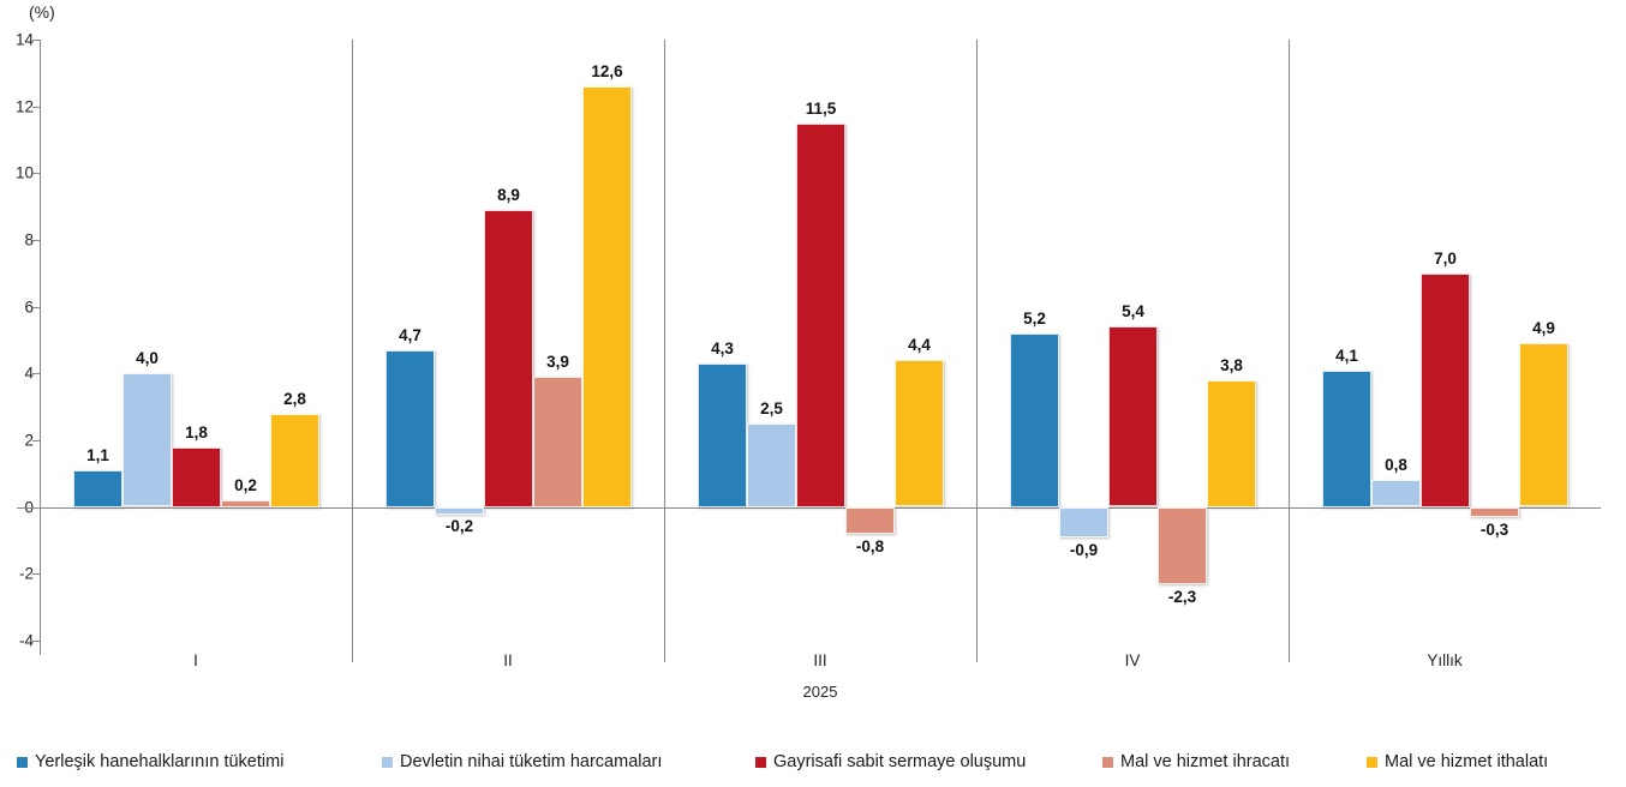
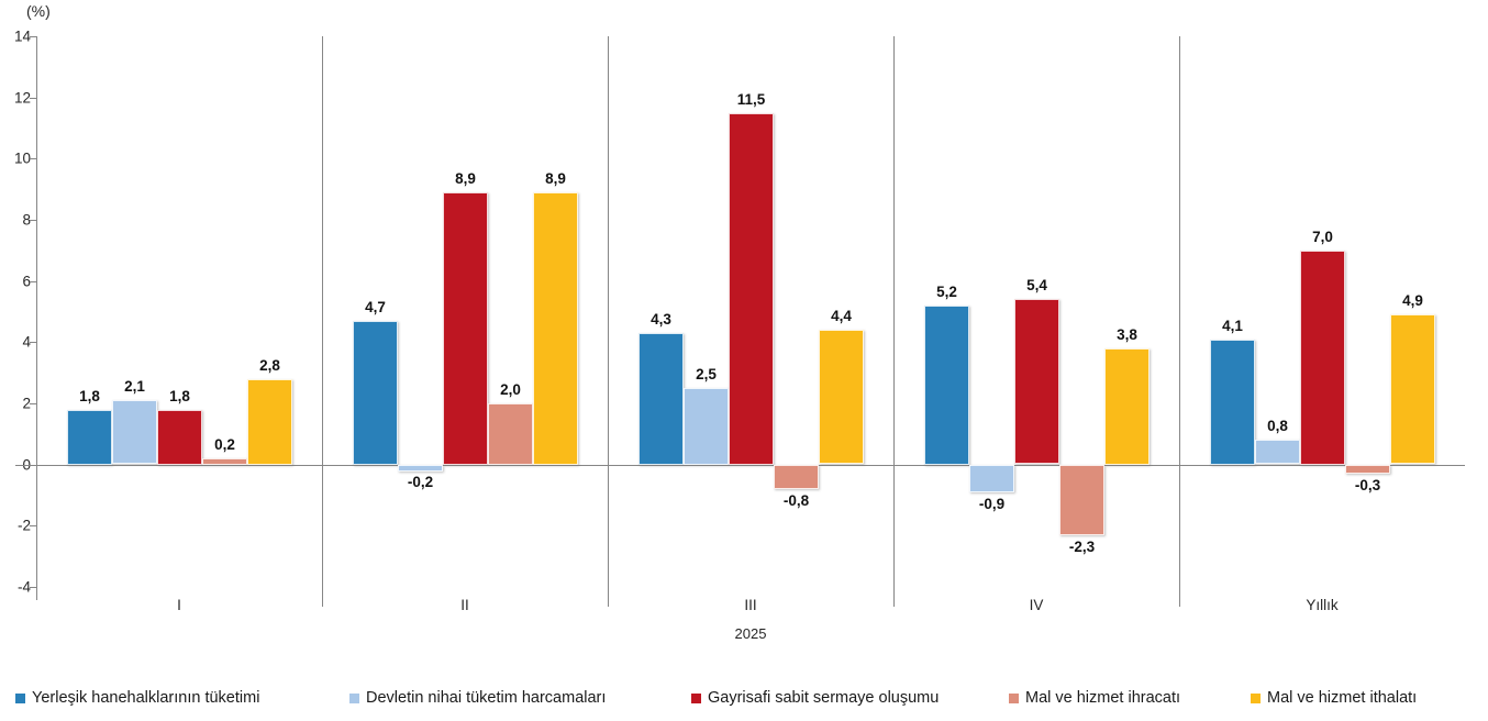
Yerleşik hanehalklarının tüketimi/I: 1,1 -> 1,8
Devletin nihai tüketim harcamaları/I: 4,0 -> 2,1
Mal ve hizmet ihracatı/II: 3,9 -> 2,0
Mal ve hizmet ithalatı/II: 12,6 -> 8,9
